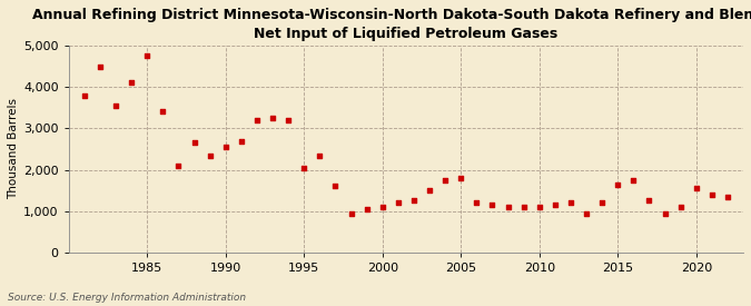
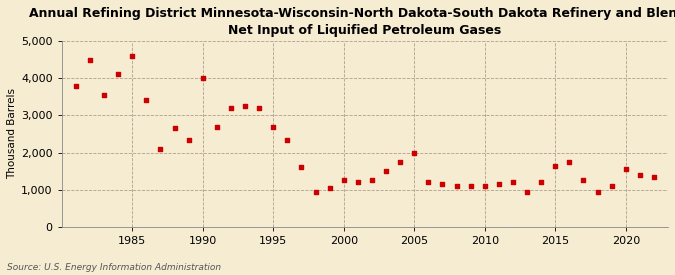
1985: 4,750 -> 4,600
1990: 2,550 -> 4,000
1995: 2,050 -> 2,700
2000: 1,100 -> 1,250
2005: 1,800 -> 2,000
